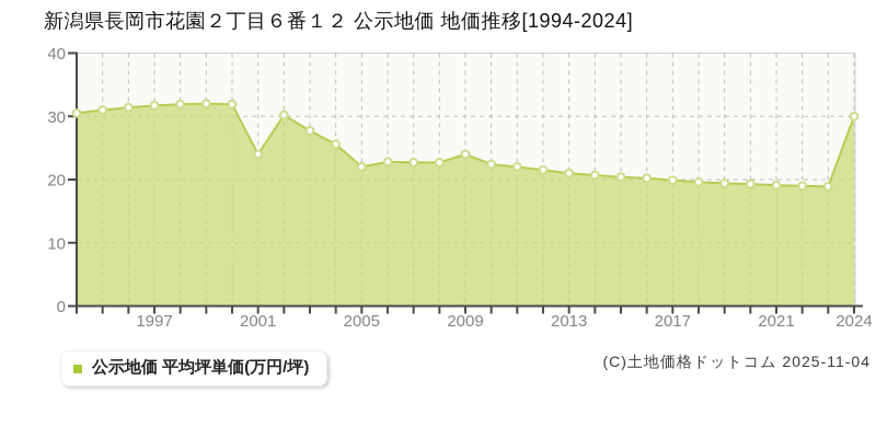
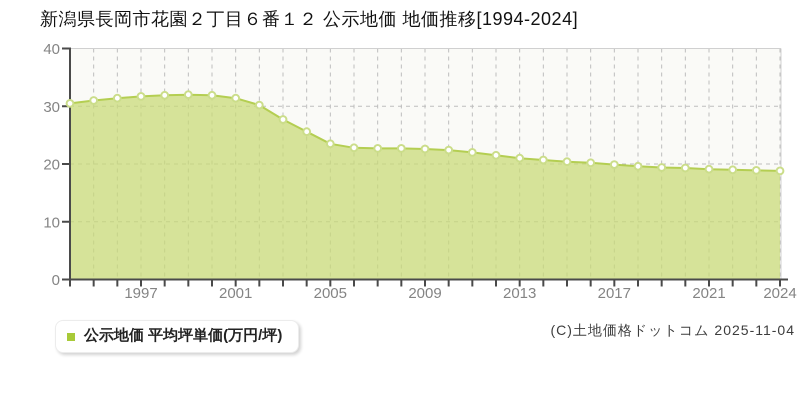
2001: 24 -> 31
2005: 22 -> 24
2009: 24 -> 23
2024: 30 -> 19
